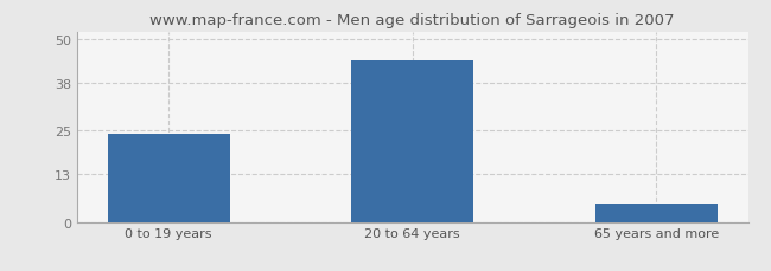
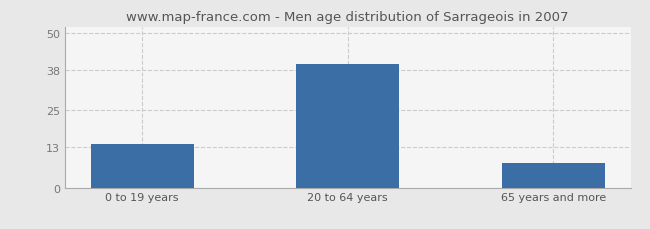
0 to 19 years: 24 -> 14
20 to 64 years: 44 -> 40
65 years and more: 5 -> 8
